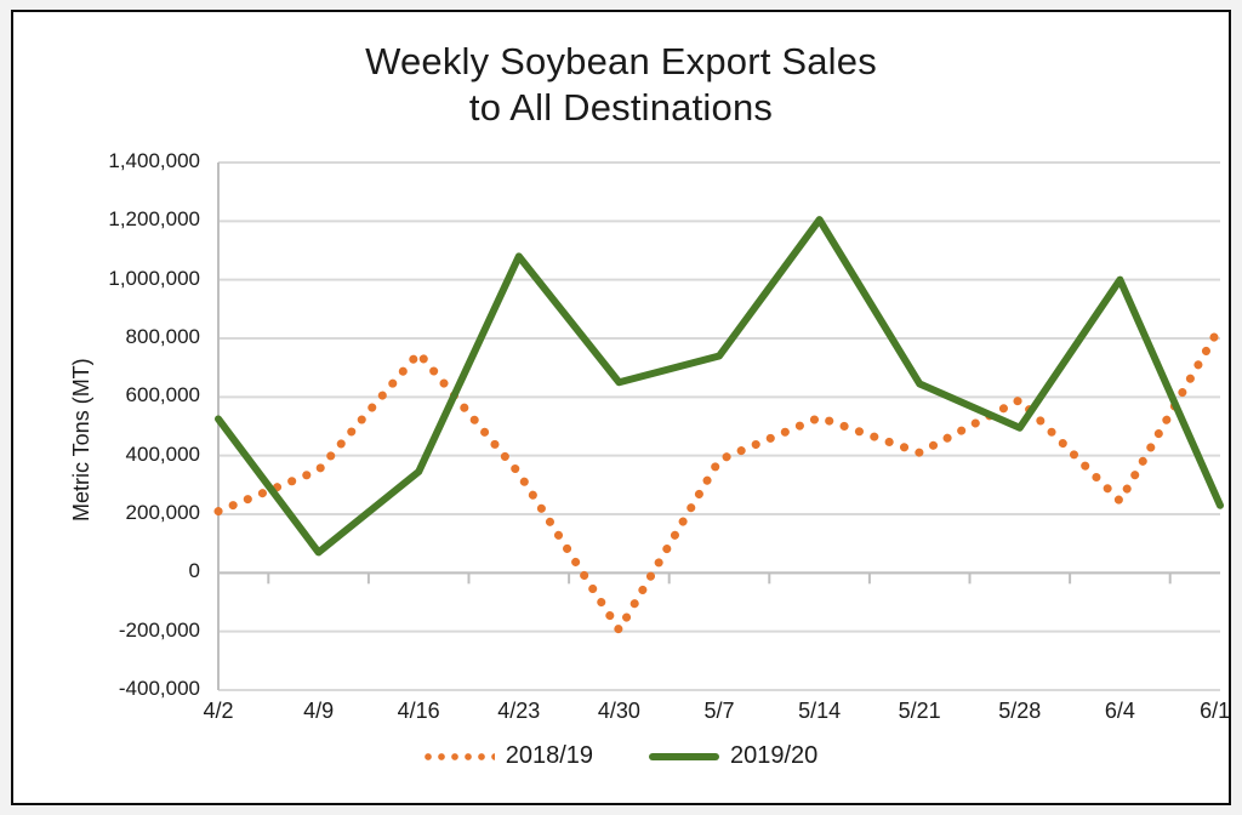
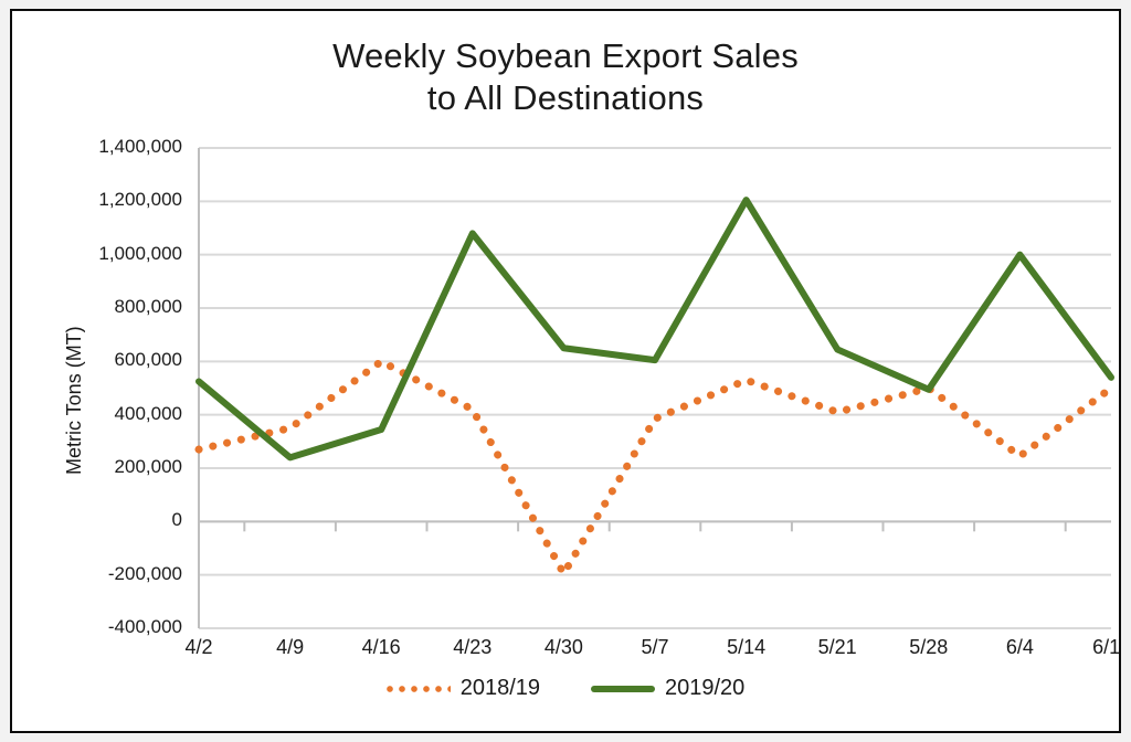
2018/19/4/2: 210000 -> 270000
2019/20/4/9: 70000 -> 240000
2018/19/4/16: 750000 -> 600000
2018/19/4/23: 340000 -> 420000
2019/20/5/7: 740000 -> 600000
2018/19/5/28: 590000 -> 500000
2018/19/6/11: 840000 -> 500000
2019/20/6/11: 230000 -> 540000
